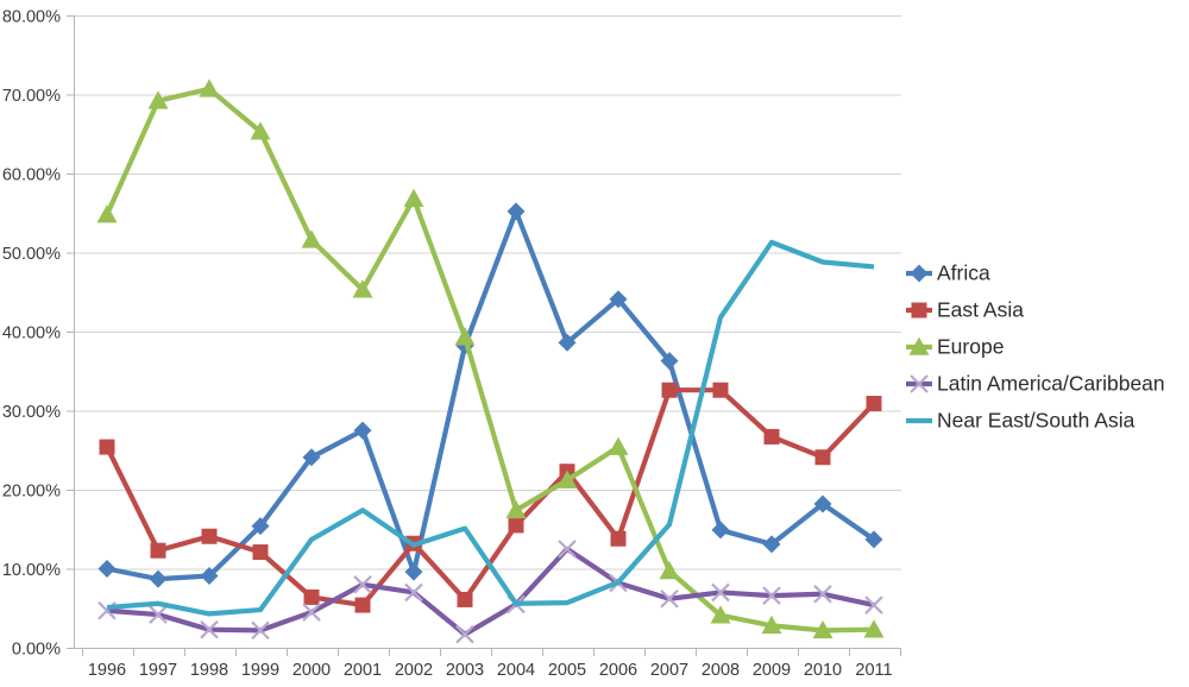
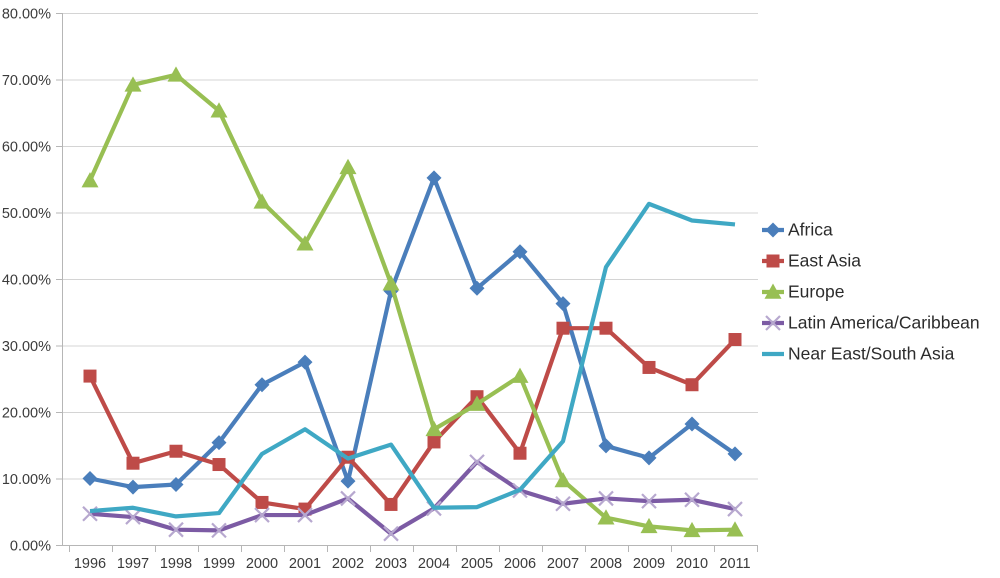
Latin America/Caribbean/2001: 8% -> 4%
